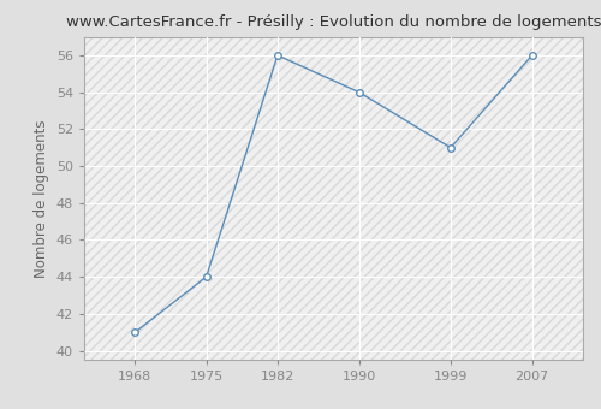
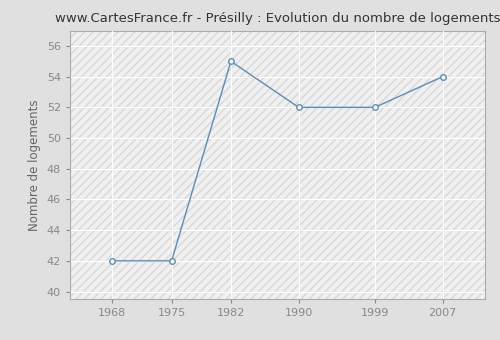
1968: 41 -> 42
1975: 44 -> 42
1982: 56 -> 55
1990: 54 -> 52
1999: 51 -> 52
2007: 56 -> 54
